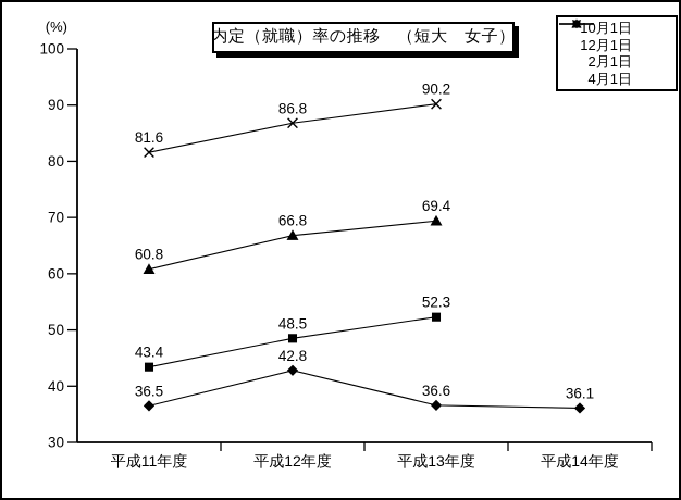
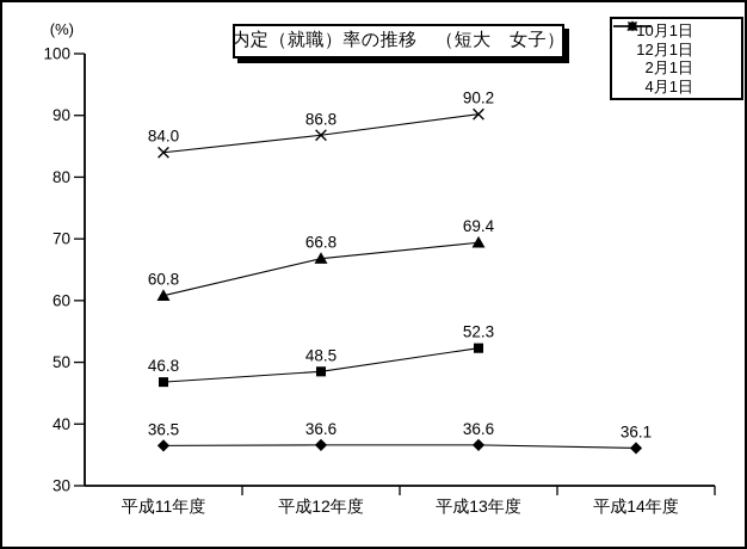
12月1日/平成11年度: 43.4 -> 46.8
4月1日/平成11年度: 81.6 -> 84.0
10月1日/平成12年度: 42.8 -> 36.6
